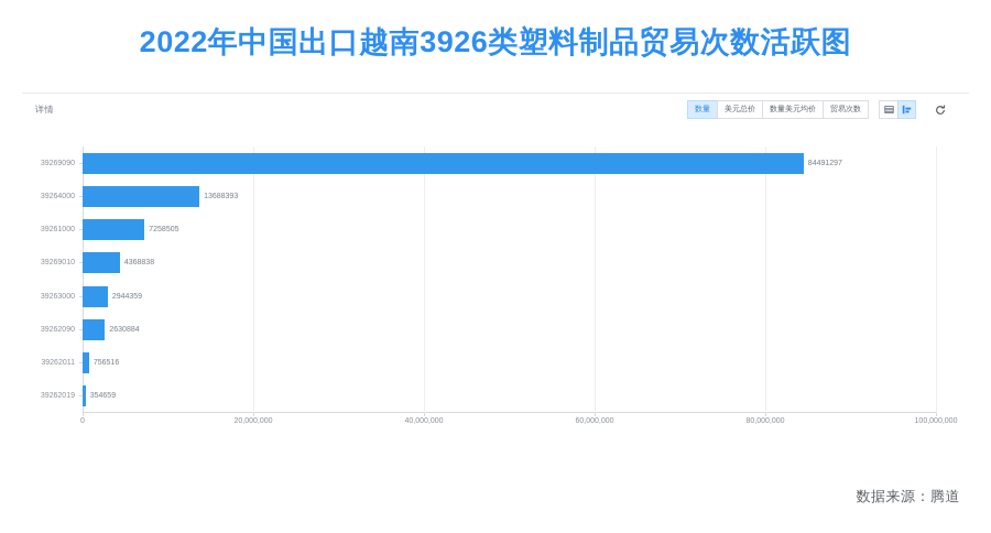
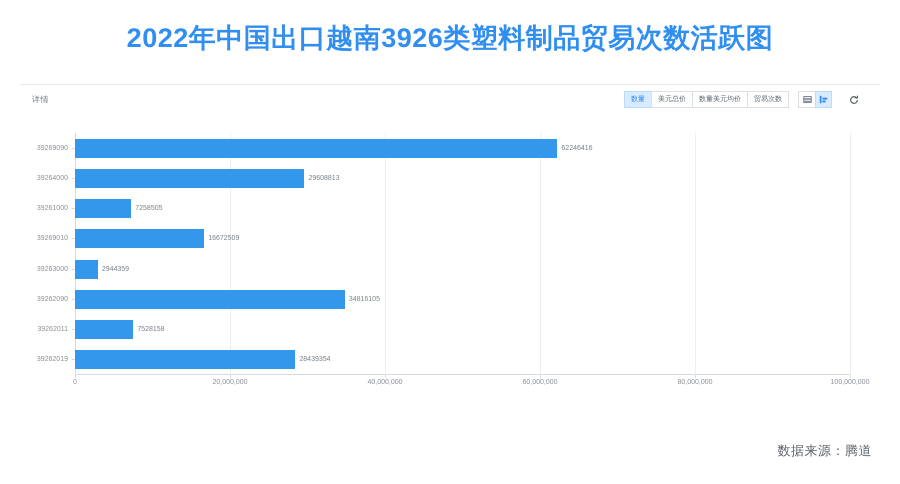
39269090: 84491297 -> 62246416
39264000: 13688393 -> 29608813
39269010: 4368838 -> 16672509
39262090: 2630884 -> 34816105
39262011: 756516 -> 7528158
39262019: 354659 -> 28439354
